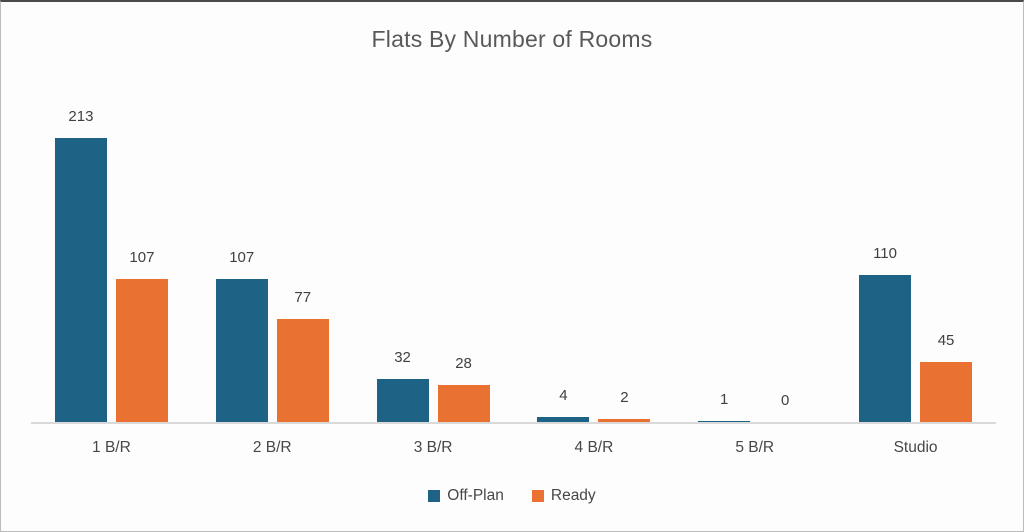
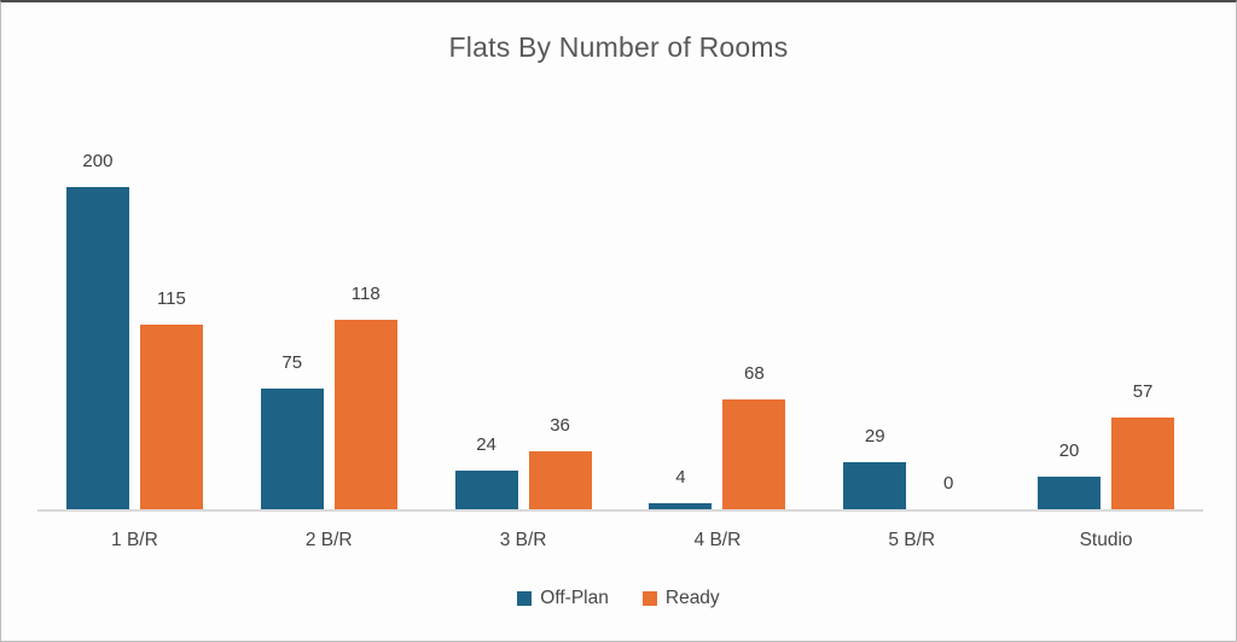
Off-Plan/1 B/R: 213 -> 200
Ready/1 B/R: 107 -> 115
Off-Plan/2 B/R: 107 -> 75
Ready/2 B/R: 77 -> 118
Off-Plan/3 B/R: 32 -> 24
Ready/3 B/R: 28 -> 36
Ready/4 B/R: 2 -> 68
Off-Plan/5 B/R: 1 -> 29
Off-Plan/Studio: 110 -> 20
Ready/Studio: 45 -> 57
